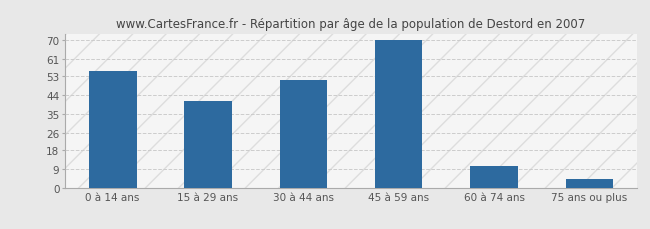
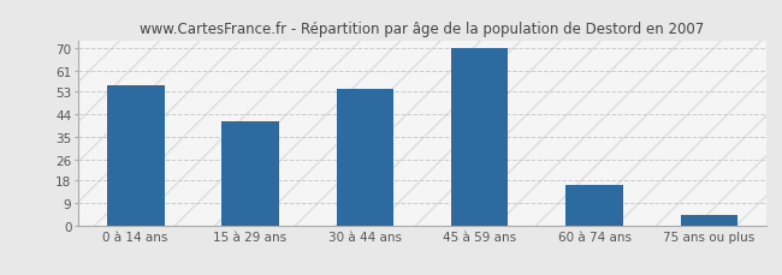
30 à 44 ans: 51 -> 54
60 à 74 ans: 10 -> 16
